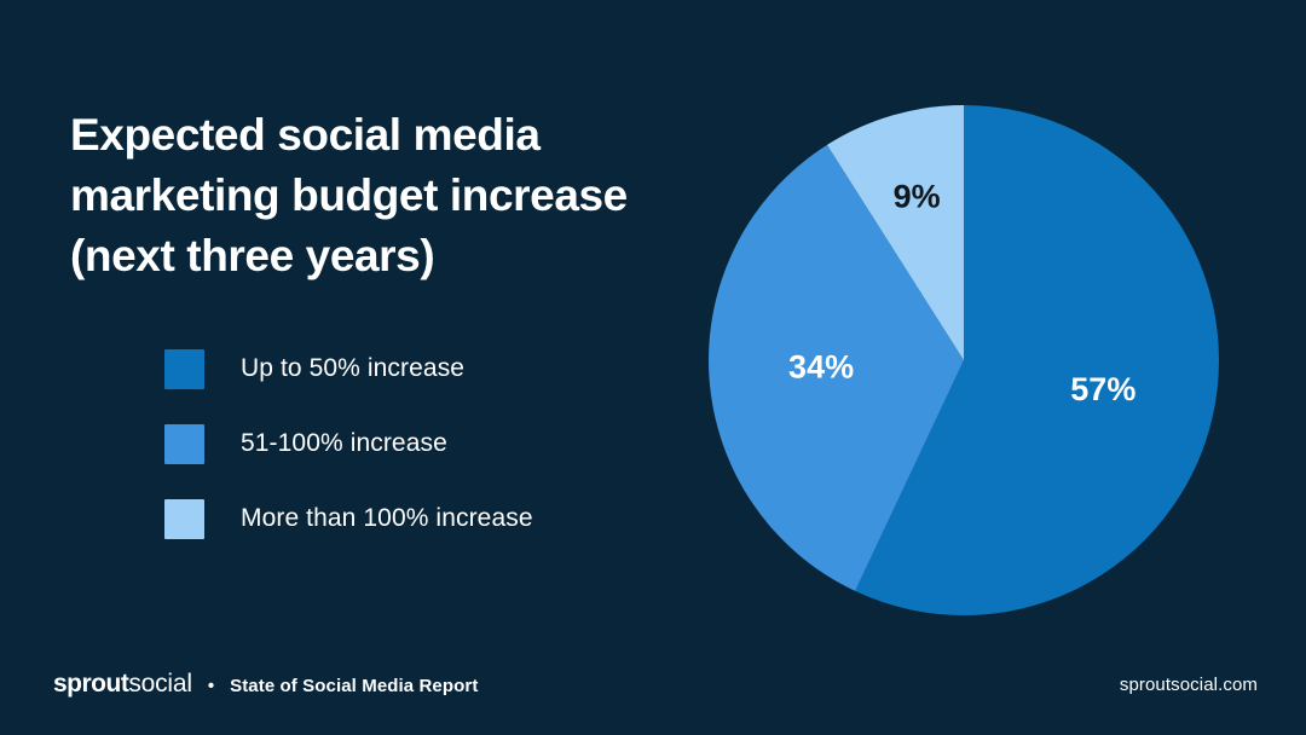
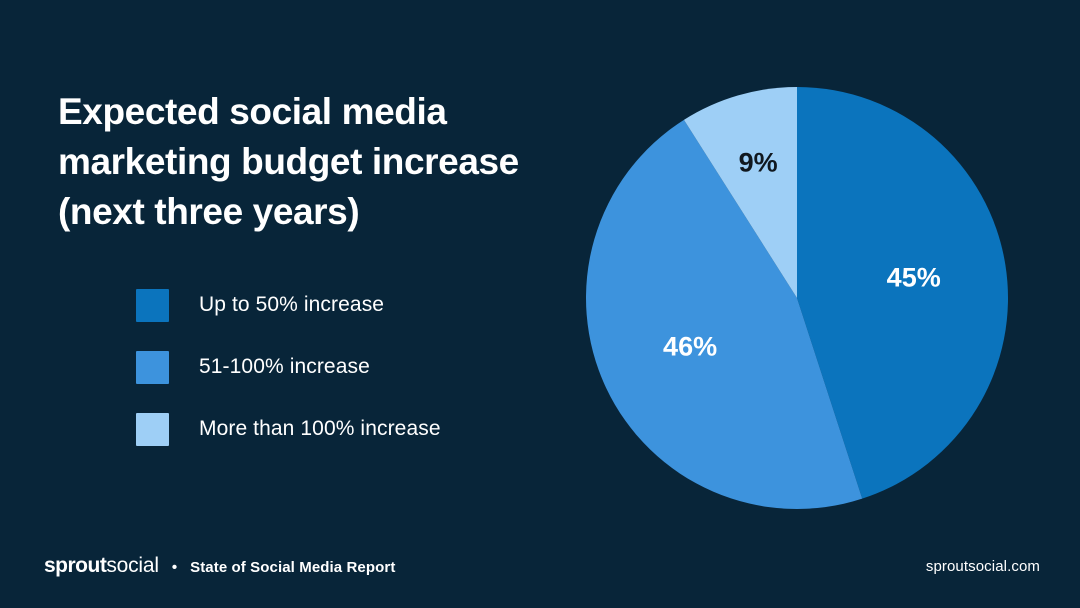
Up to 50% increase: 57% -> 45%
51-100% increase: 34% -> 46%
